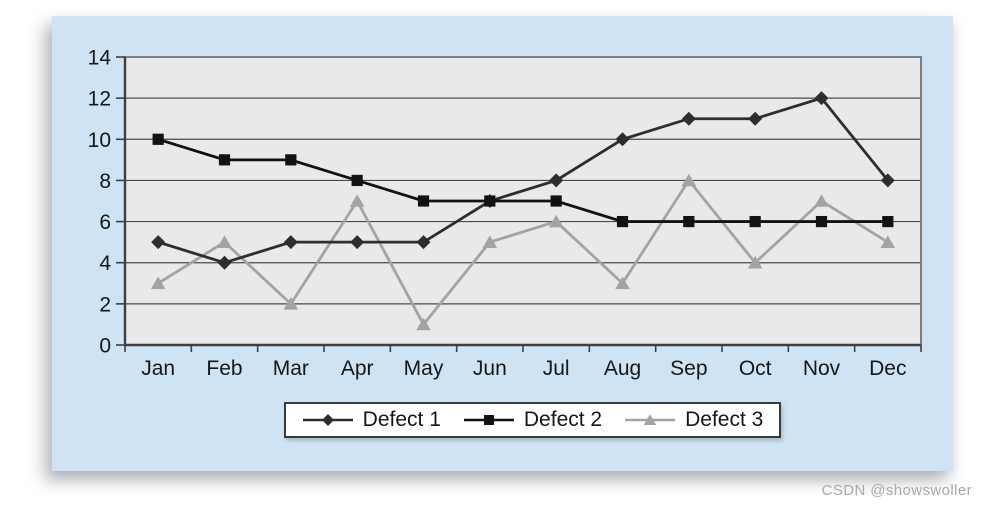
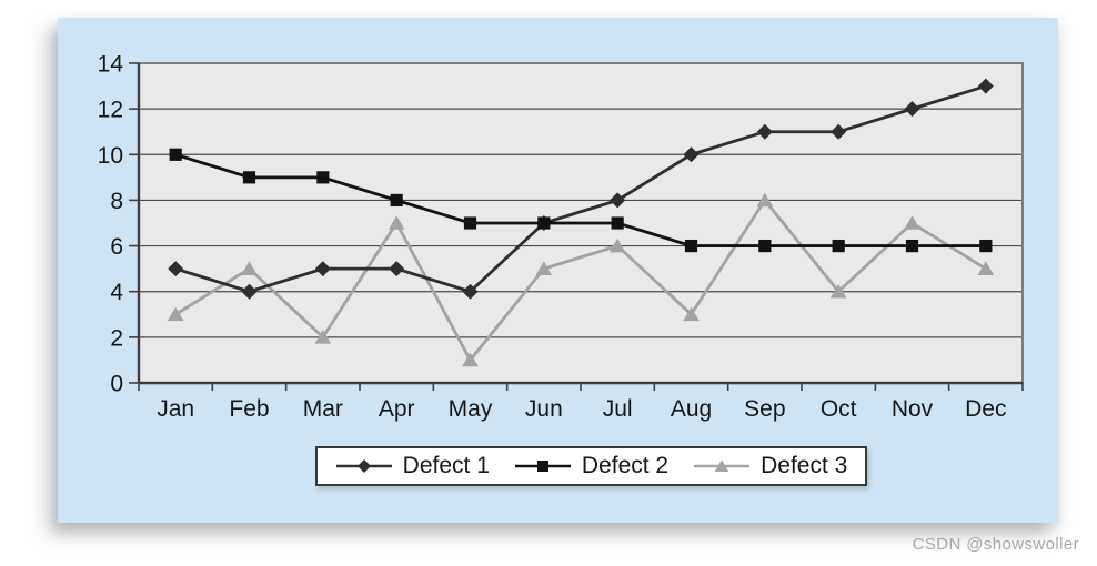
Defect 1/May: 5 -> 4
Defect 1/Dec: 8 -> 13
